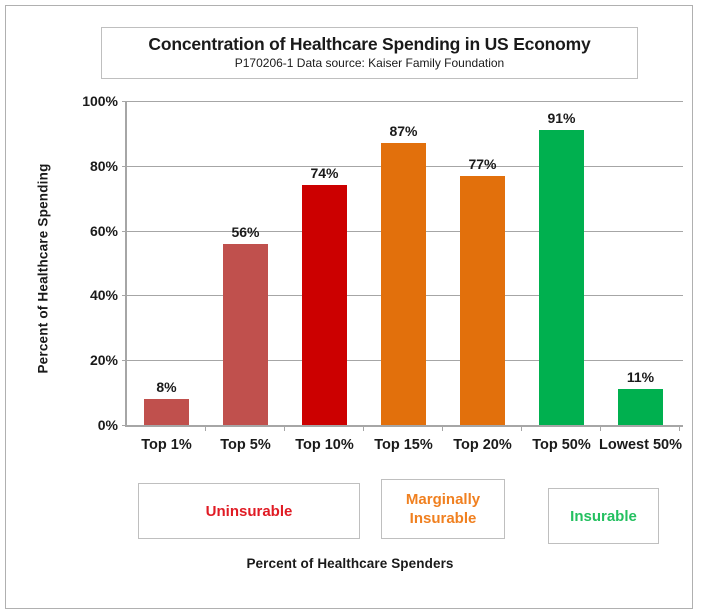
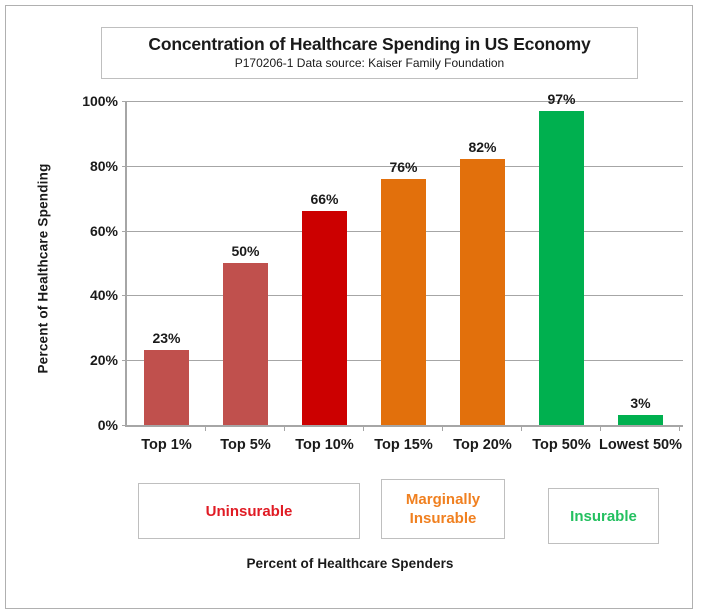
Top 1%: 8% -> 23%
Top 5%: 56% -> 50%
Top 10%: 74% -> 66%
Top 15%: 87% -> 76%
Top 20%: 77% -> 82%
Top 50%: 91% -> 97%
Lowest 50%: 11% -> 3%
